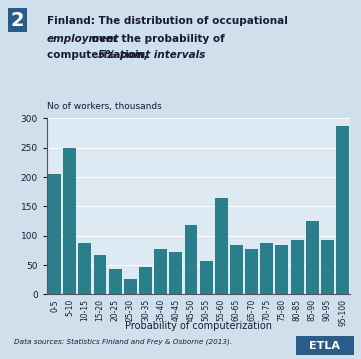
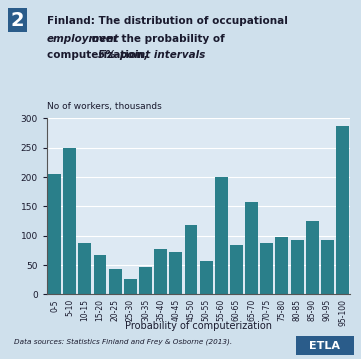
55-60: 165 -> 200
65-70: 78 -> 158
75-80: 85 -> 98
